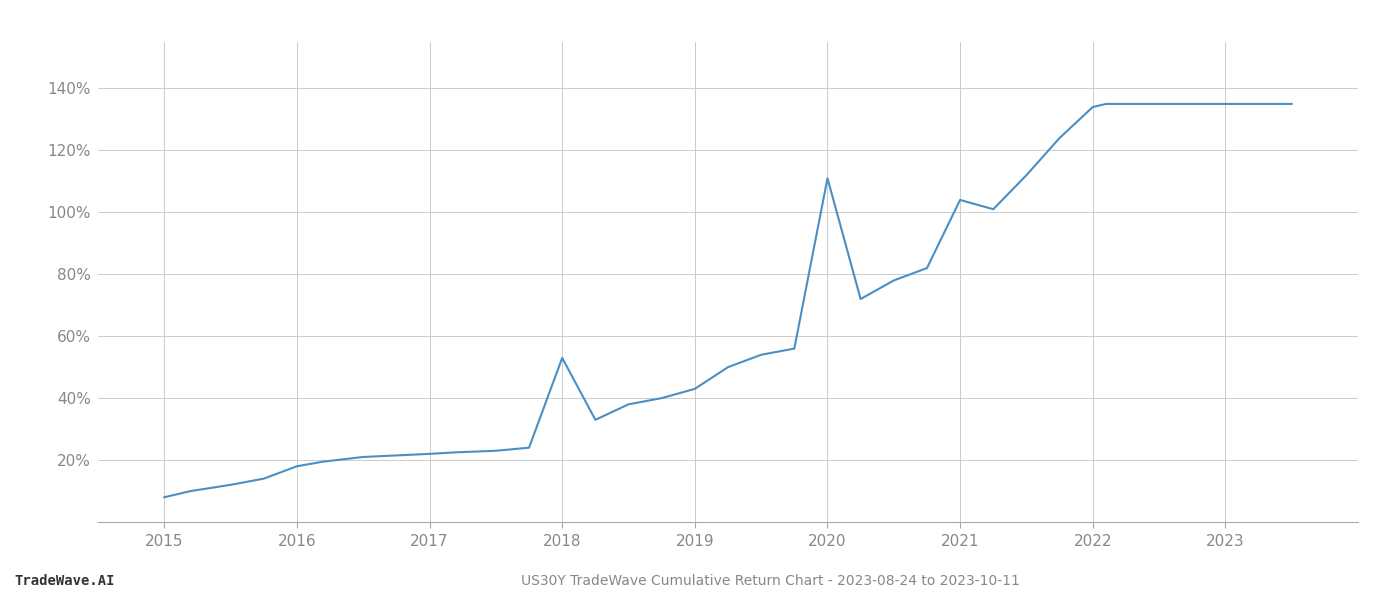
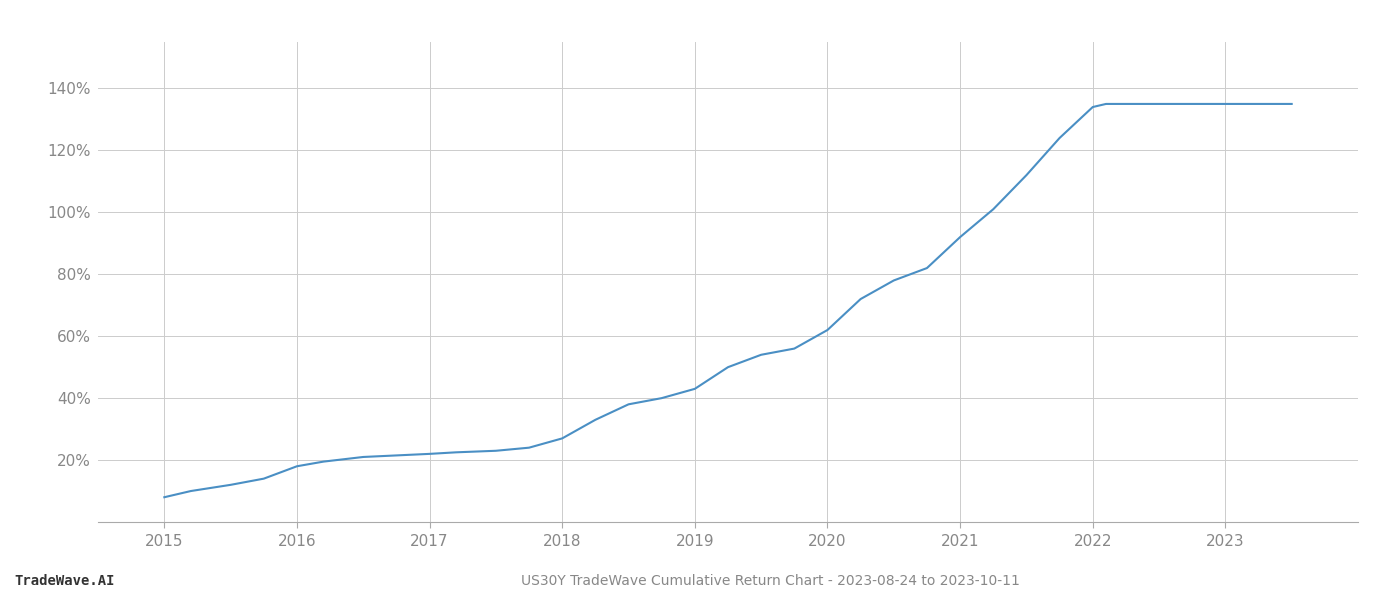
2018: 53.0% -> 27.0%
2020: 111.0% -> 62.0%
2021: 104.0% -> 92.0%
